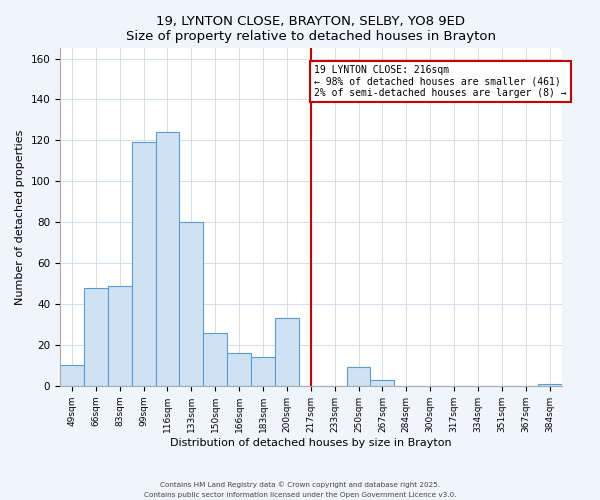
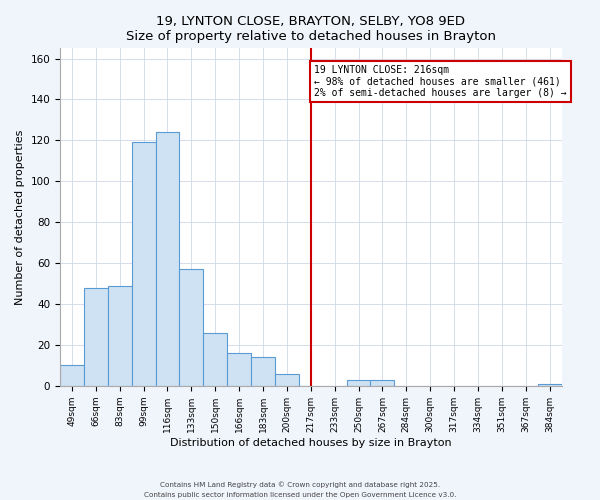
133sqm: 80 -> 57
200sqm: 33 -> 6
250sqm: 9 -> 3
